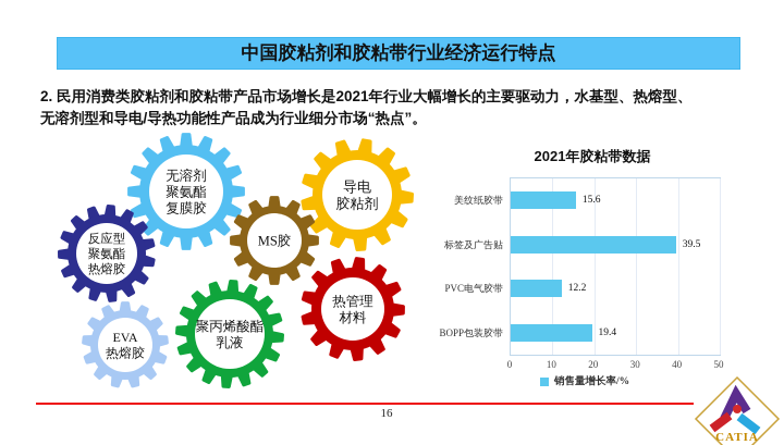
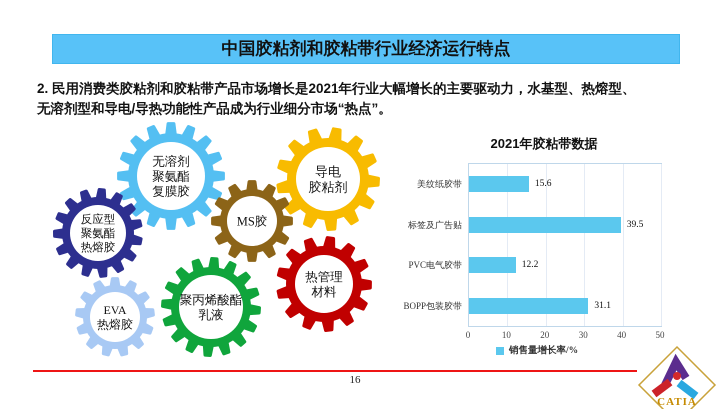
BOPP包装胶带: 19.4 -> 31.1
